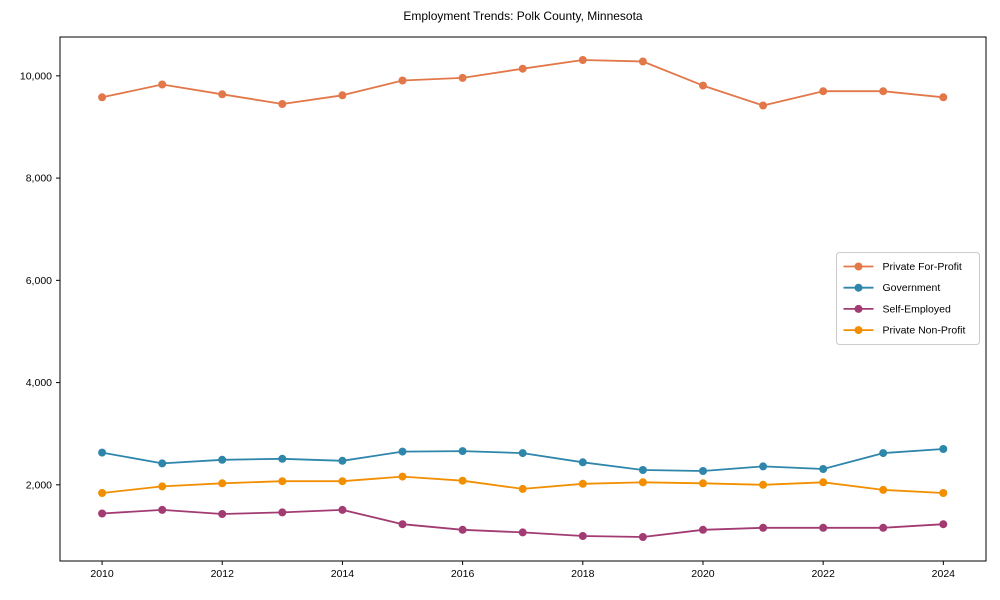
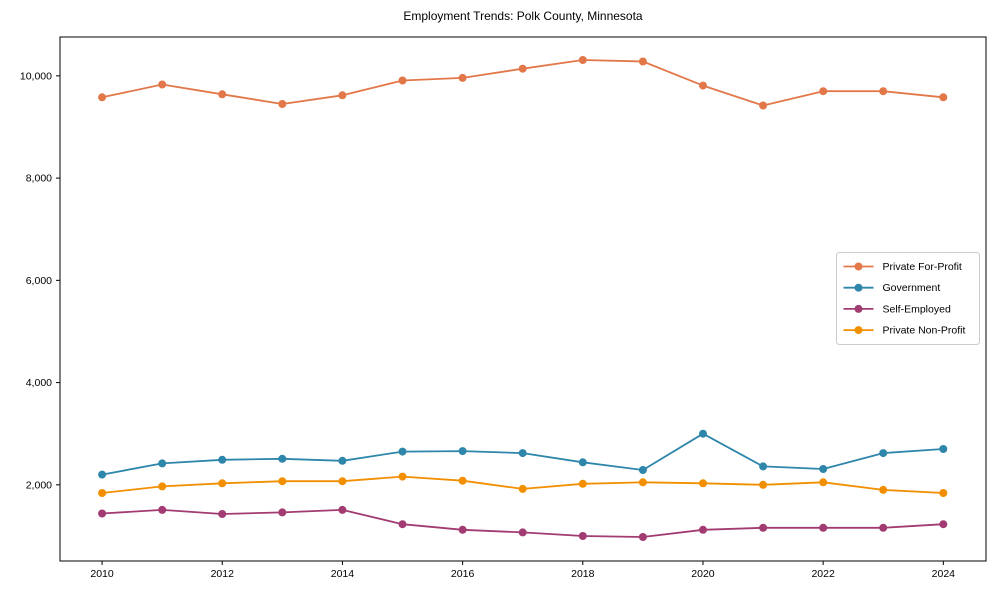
Government/2010: 2600 -> 2200
Government/2020: 2300 -> 3000
